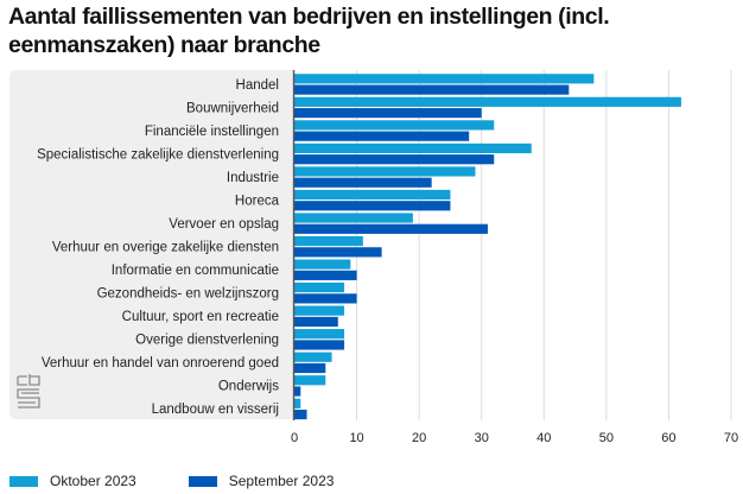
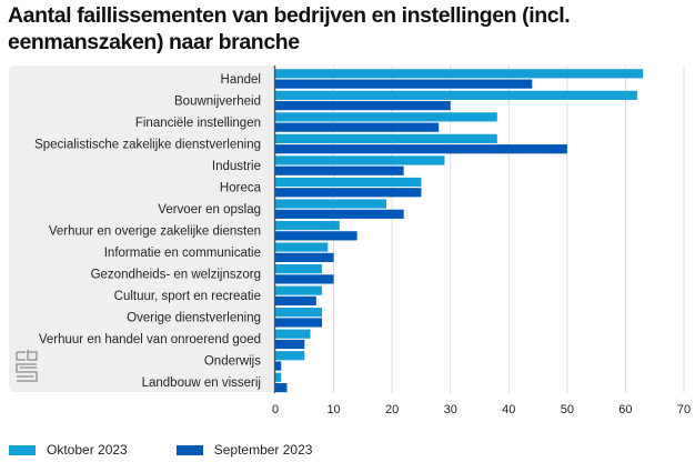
Oktober 2023/Handel: 48 -> 63
Oktober 2023/Financiële instellingen: 32 -> 38
September 2023/Specialistische zakelijke dienstverlening: 32 -> 50
September 2023/Vervoer en opslag: 31 -> 22
